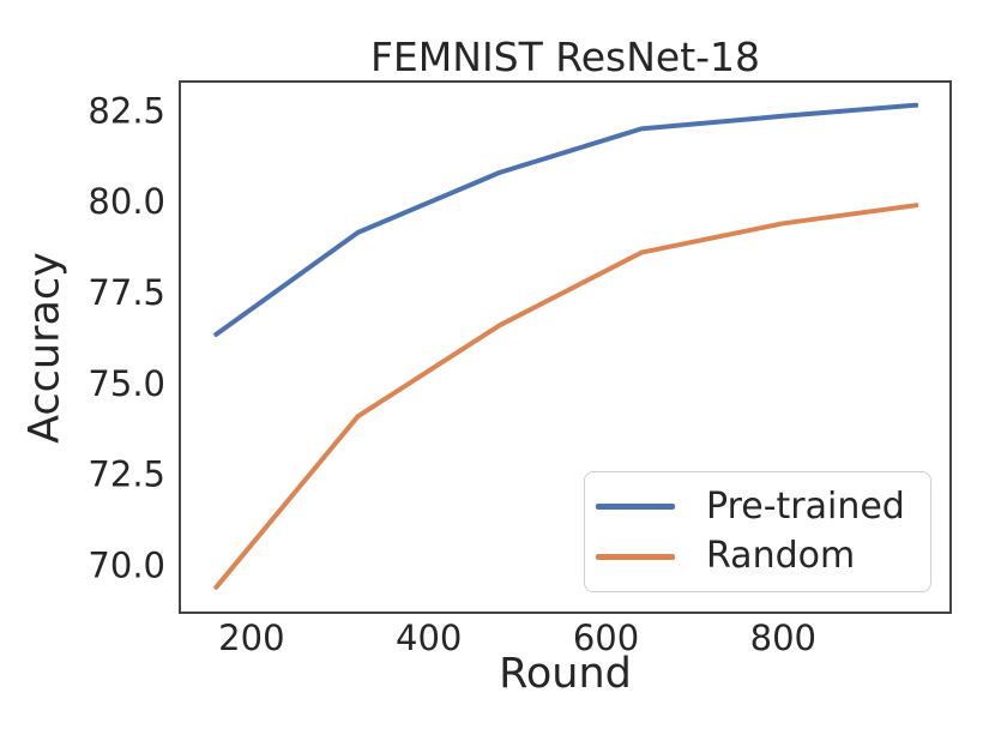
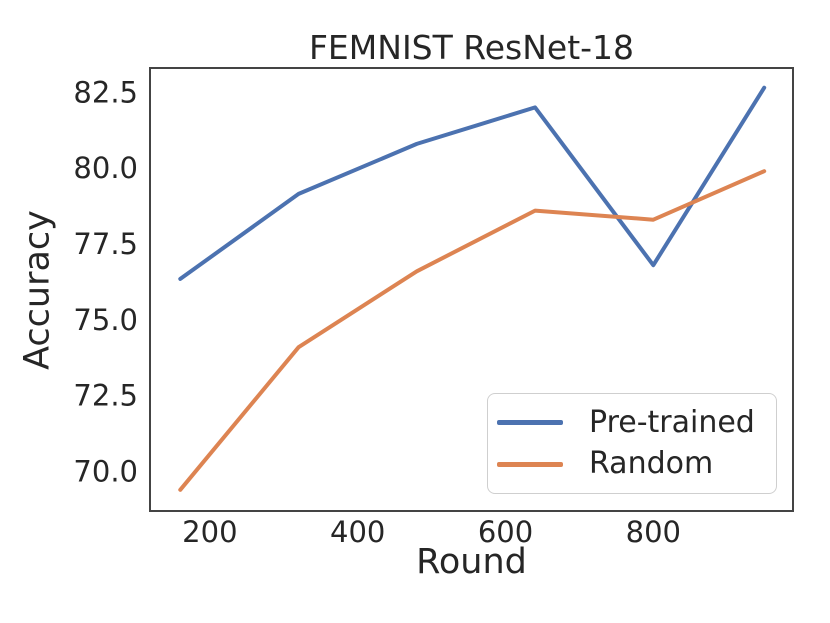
Pre-trained/800: 82.3 -> 76.8
Random/800: 79.4 -> 78.3
